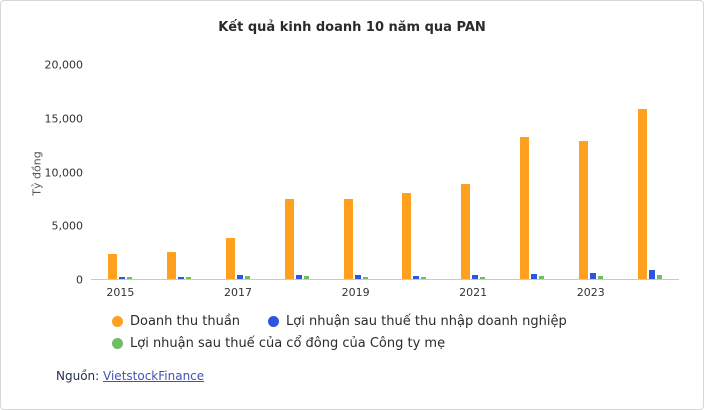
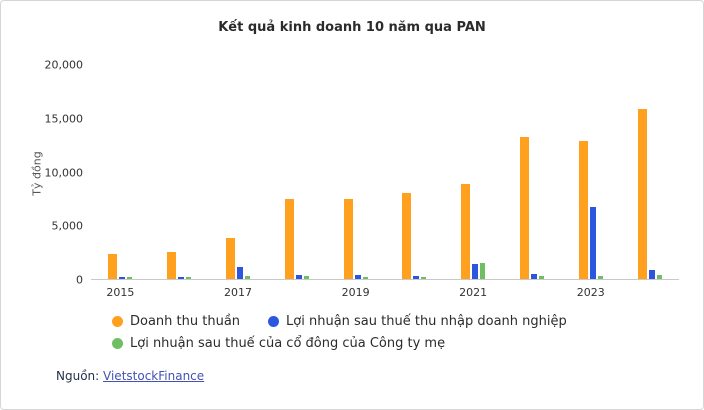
Lợi nhuận sau thuế thu nhập doanh nghiệp/2017: 400 -> 1100
Lợi nhuận sau thuế thu nhập doanh nghiệp/2021: 400 -> 1400
Lợi nhuận sau thuế của cổ đông của Công ty mẹ/2021: 200 -> 1500
Lợi nhuận sau thuế thu nhập doanh nghiệp/2023: 600 -> 6700
